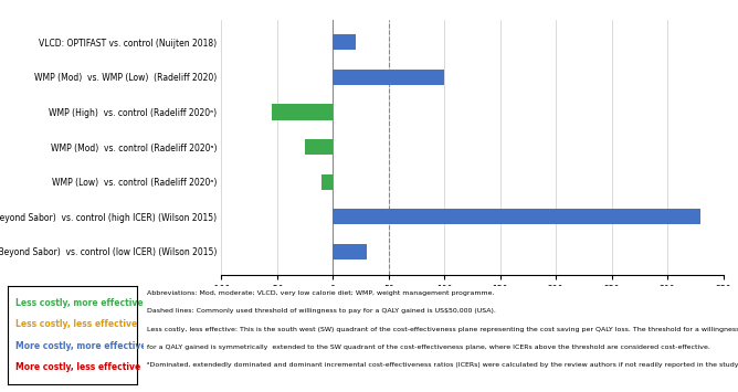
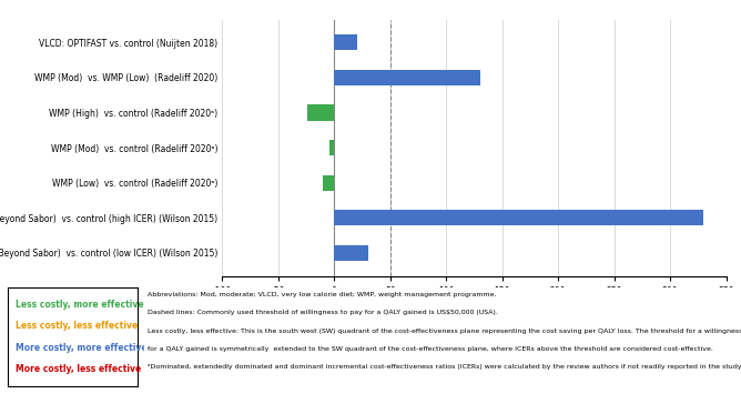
WMP (Mod) vs. WMP (Low) (Radeliff 2020): 100 -> 130
WMP (High) vs. control (Radeliff 2020ᵃ): -55 -> -24
WMP (Mod) vs. control (Radeliff 2020ᵃ): -25 -> -4
